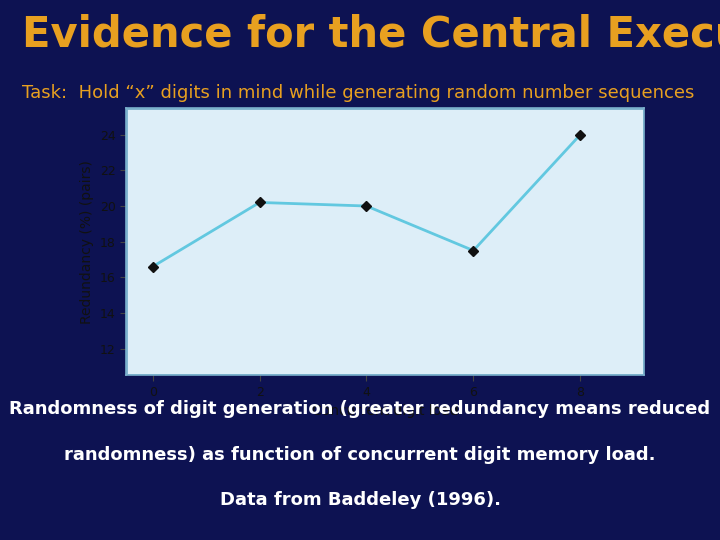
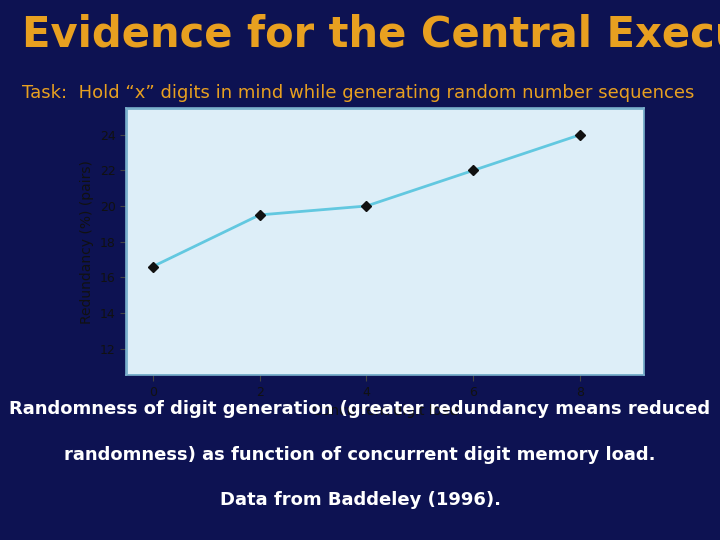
2: 20.2 -> 19.5
6: 17.5 -> 22.0
